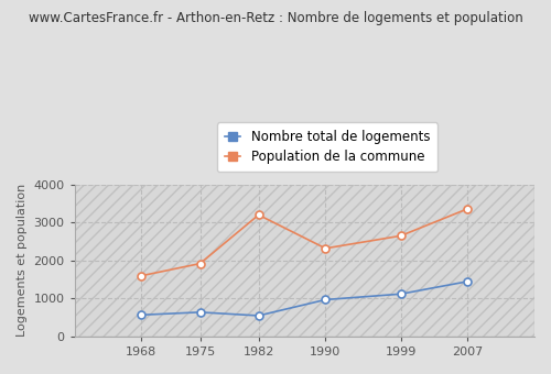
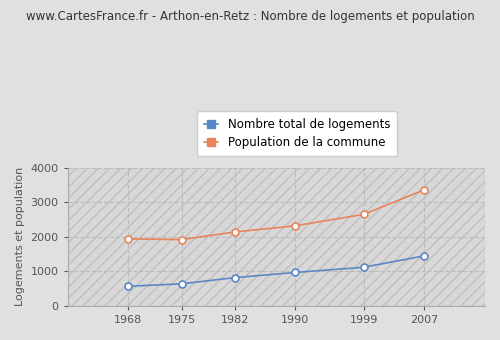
Population de la commune/1968: 1600 -> 1940
Nombre total de logements/1982: 550 -> 820
Population de la commune/1982: 3200 -> 2140
